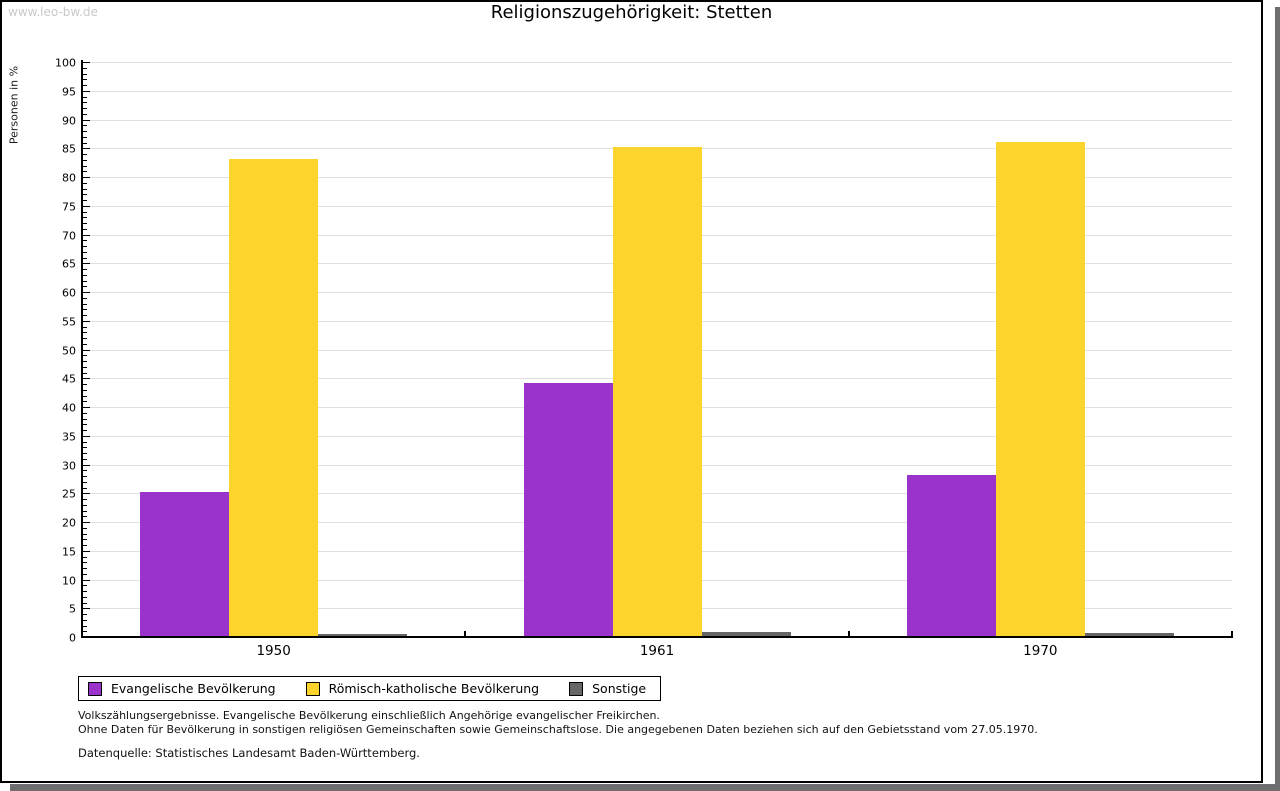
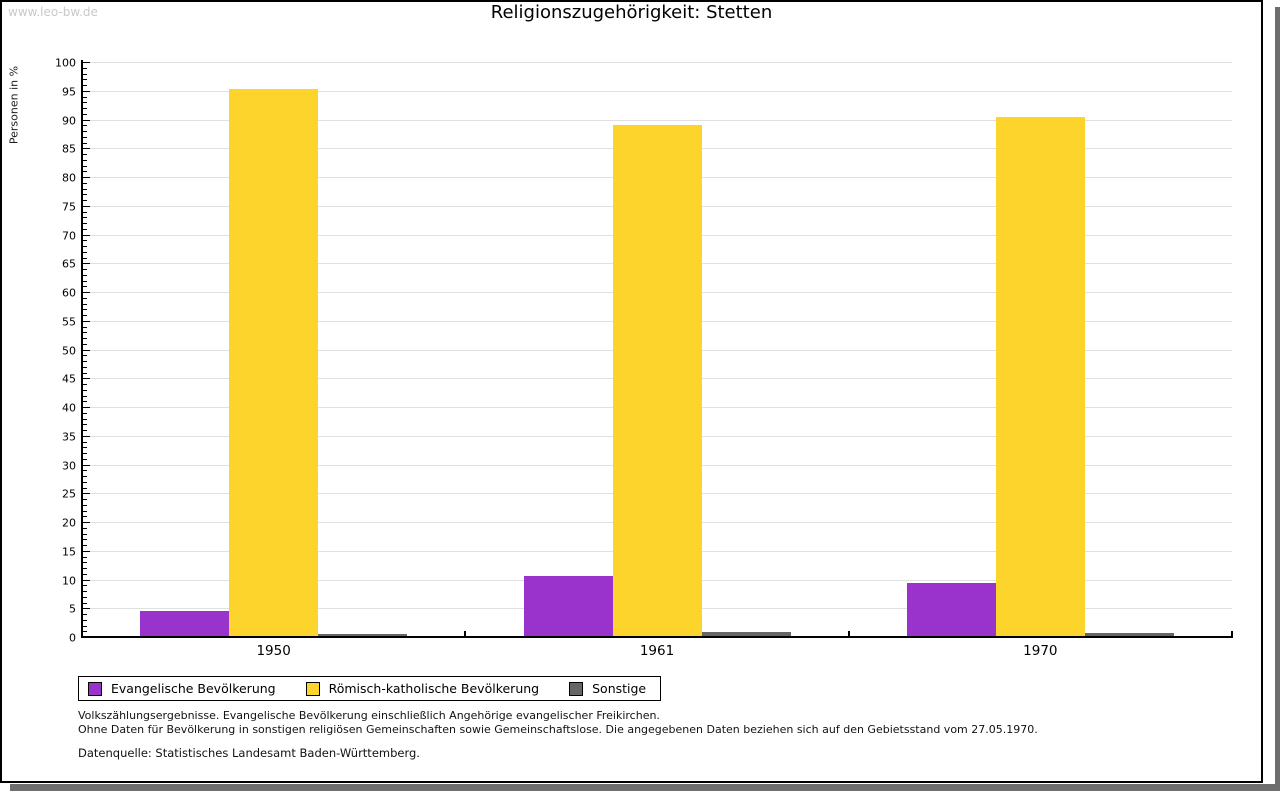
Evangelische Bevölkerung/1950: 25 -> 4
Römisch-katholische Bevölkerung/1950: 83 -> 95
Evangelische Bevölkerung/1961: 44 -> 10
Römisch-katholische Bevölkerung/1961: 85 -> 89
Evangelische Bevölkerung/1970: 28 -> 9
Römisch-katholische Bevölkerung/1970: 86 -> 90
